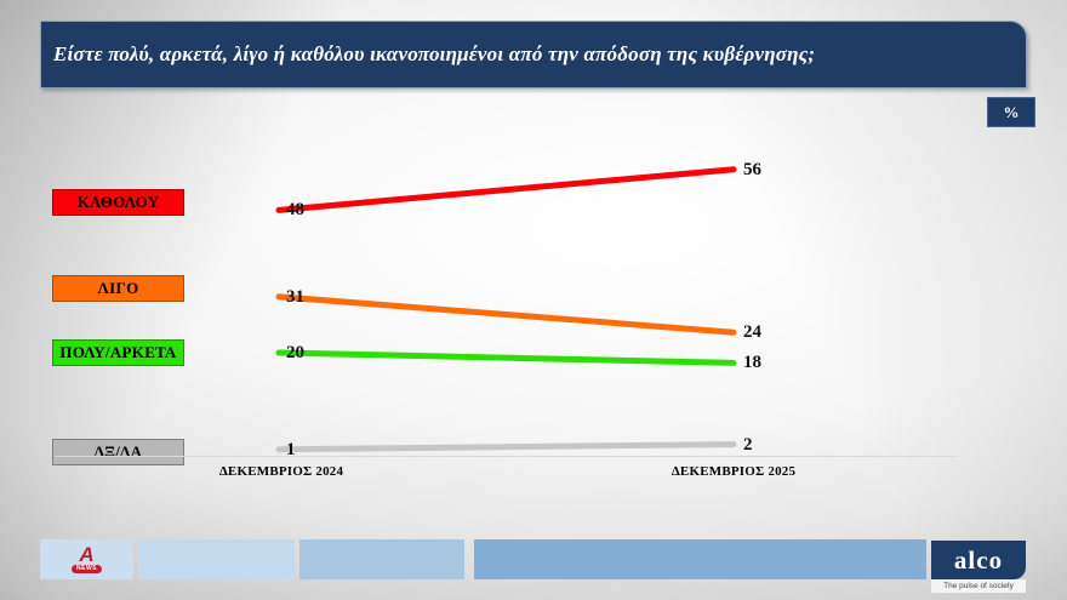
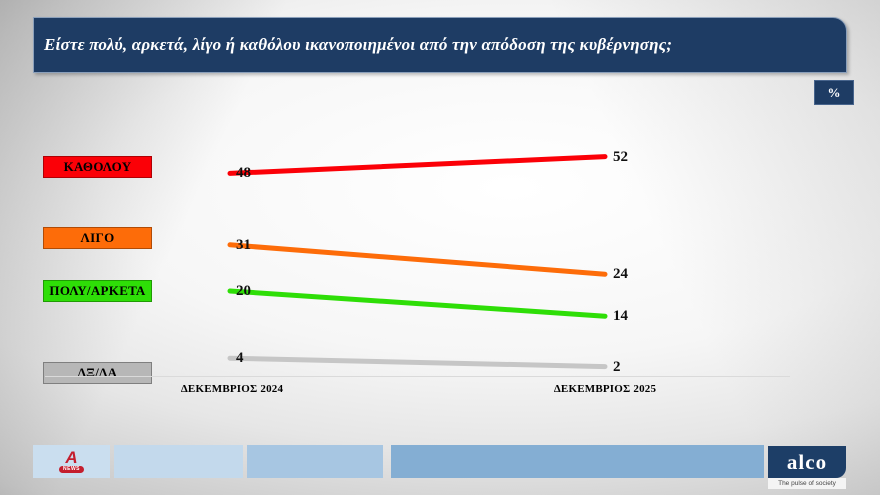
ΔΞ/ΔΑ/ΔΕΚΕΜΒΡΙΟΣ 2024: 1 -> 4
ΚΑΘΟΛΟΥ/ΔΕΚΕΜΒΡΙΟΣ 2025: 56 -> 52
ΠΟΛΥ/ΑΡΚΕΤΑ/ΔΕΚΕΜΒΡΙΟΣ 2025: 18 -> 14
